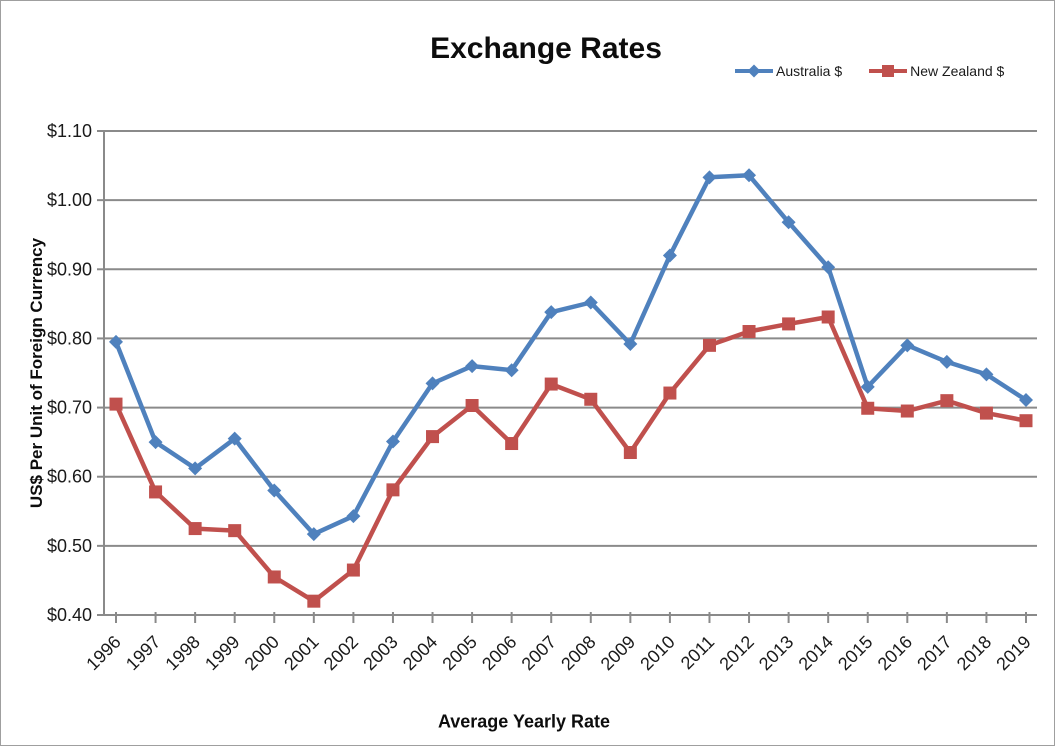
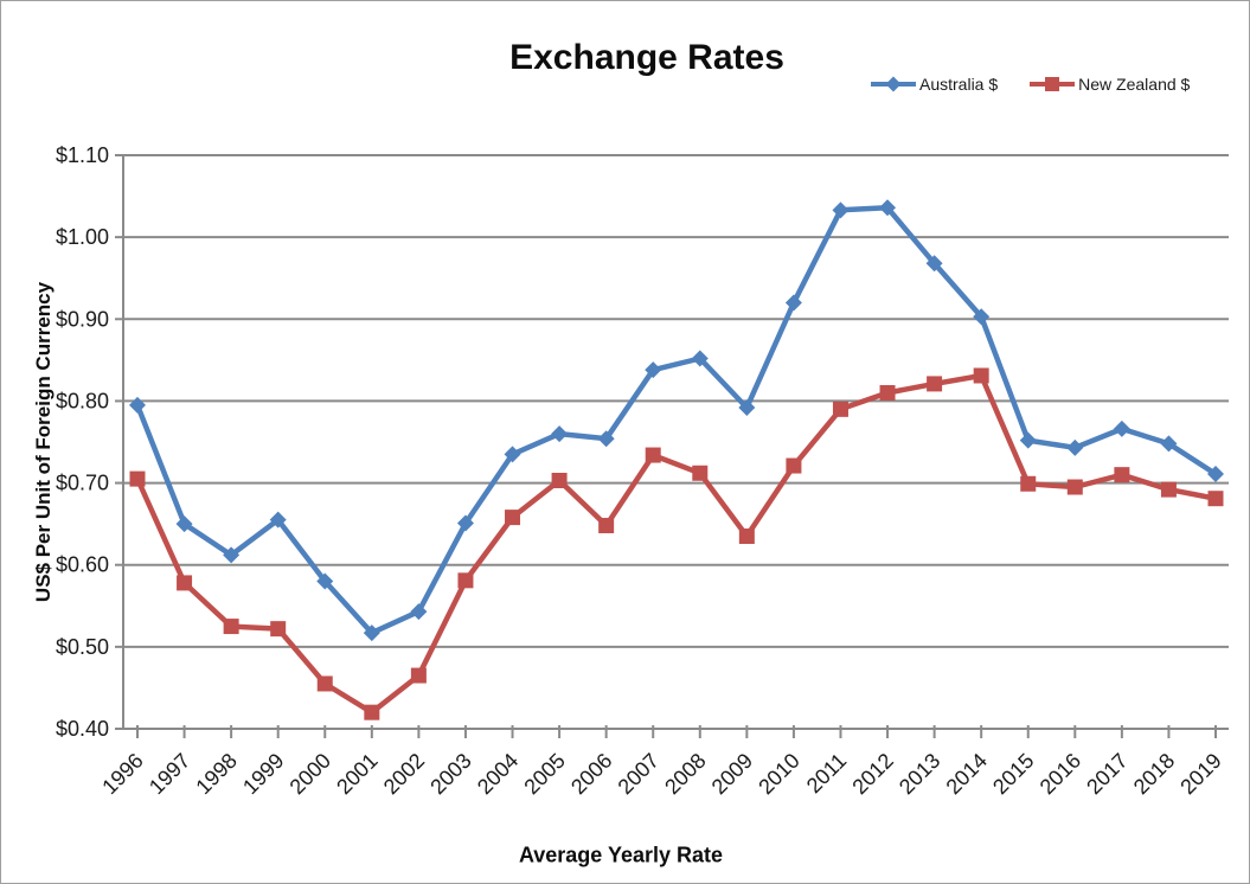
Australia $/2015: $0.73 -> $0.75
Australia $/2016: $0.79 -> $0.74
